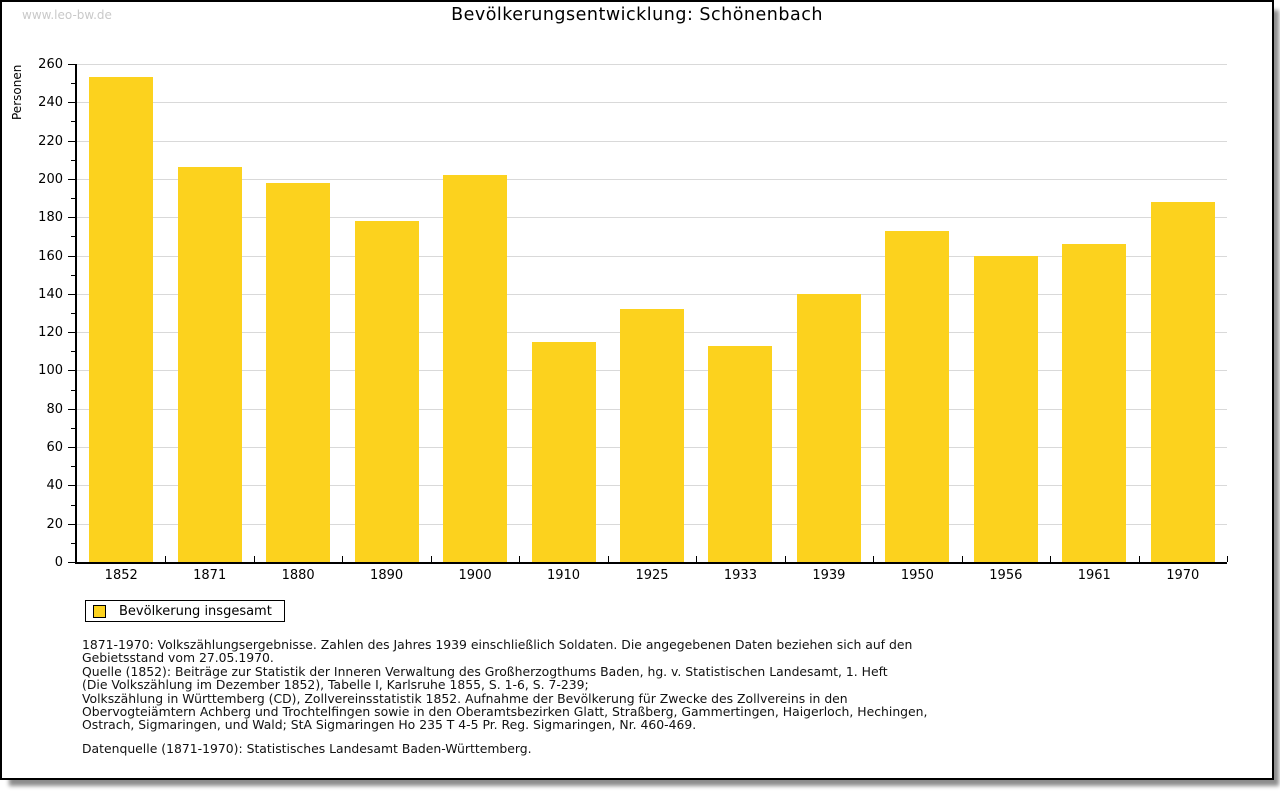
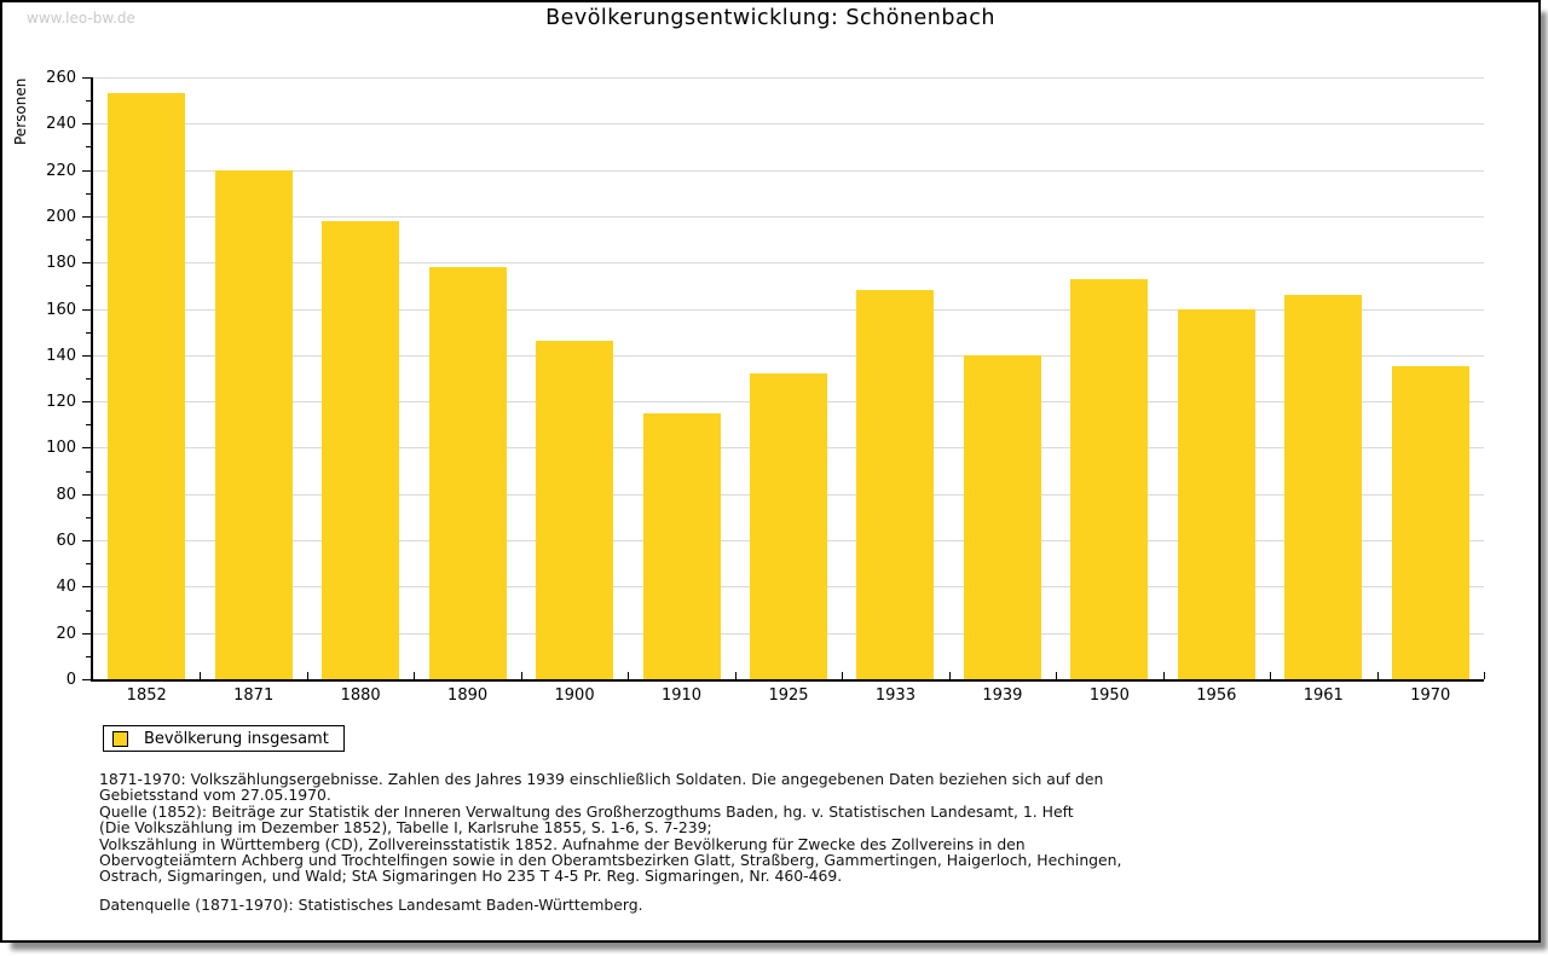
1871: 206 -> 220
1900: 202 -> 146
1933: 113 -> 168
1970: 188 -> 135
